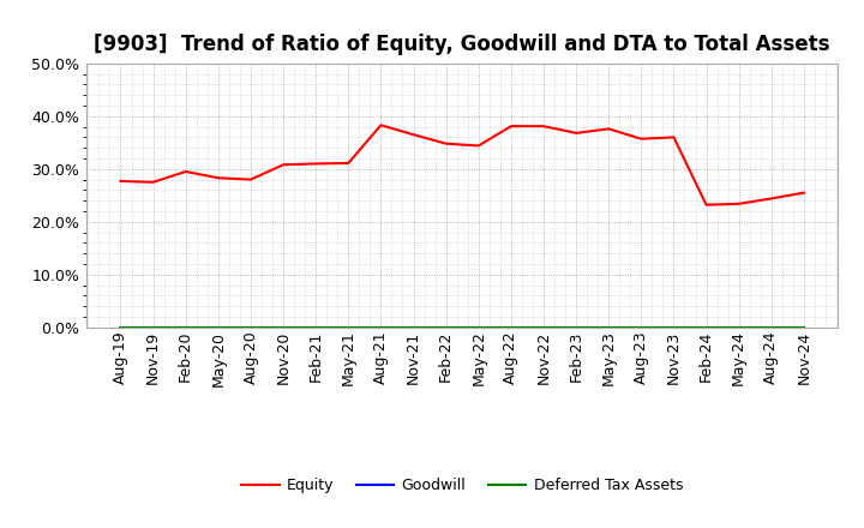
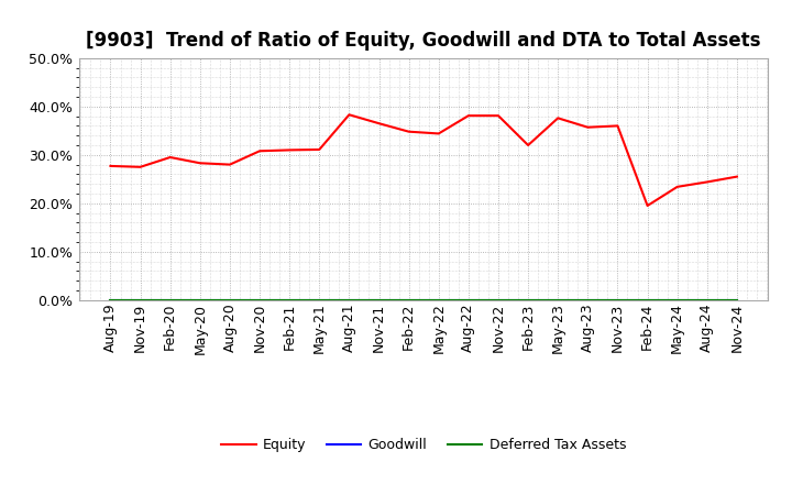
Equity/Feb-23: 36.8% -> 32.0%
Equity/Feb-24: 23.2% -> 19.5%
